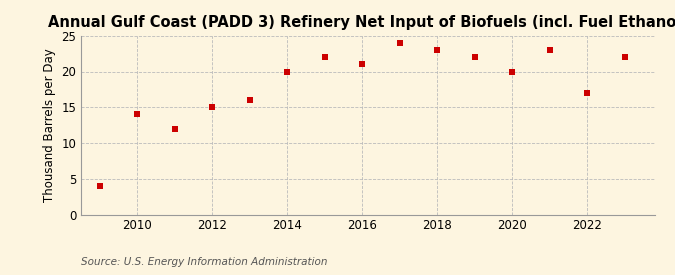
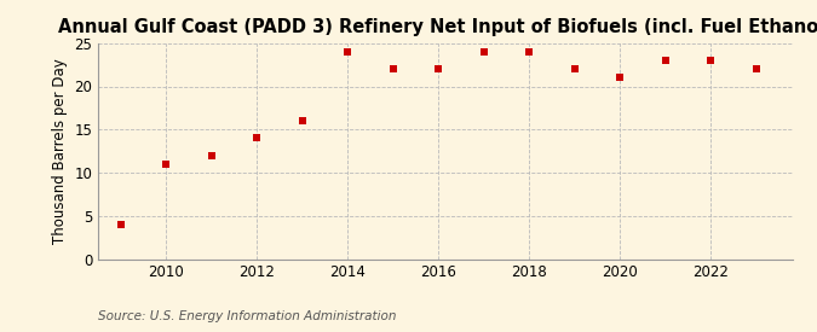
2010: 14 -> 11
2012: 15 -> 14
2014: 20 -> 24
2016: 21 -> 22
2018: 23 -> 24
2020: 20 -> 21
2022: 17 -> 23
